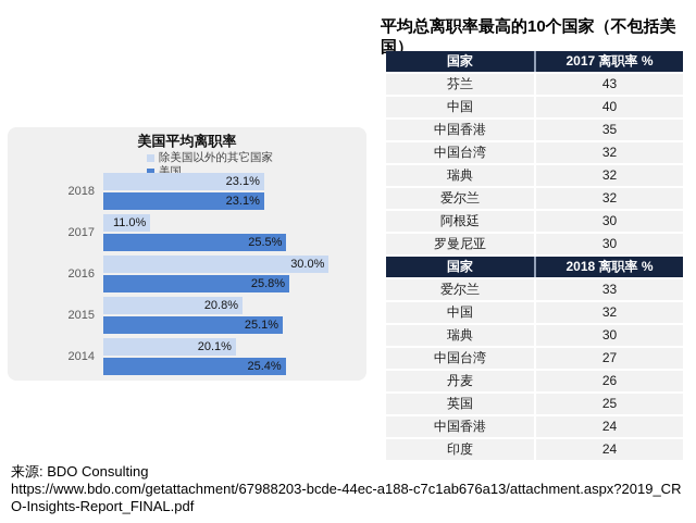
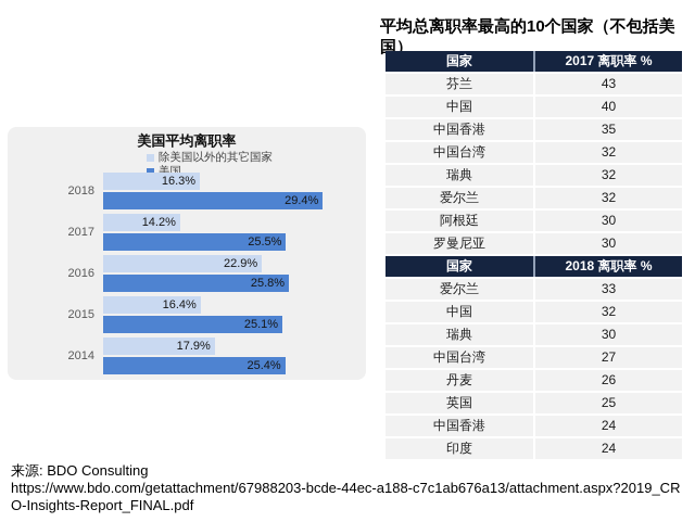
美国平均离职率/除美国以外的其它国家/2018: 23.1% -> 16.3%
美国平均离职率/美国/2018: 23.1% -> 29.4%
美国平均离职率/除美国以外的其它国家/2017: 11.0% -> 14.2%
美国平均离职率/除美国以外的其它国家/2016: 30.0% -> 22.9%
美国平均离职率/除美国以外的其它国家/2015: 20.8% -> 16.4%
美国平均离职率/除美国以外的其它国家/2014: 20.1% -> 17.9%
